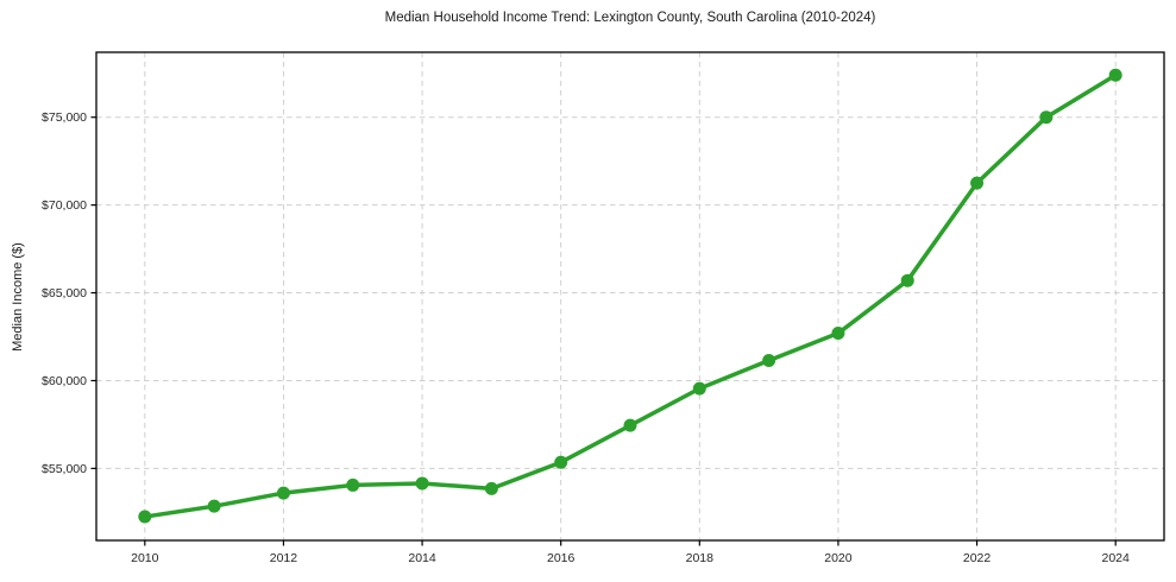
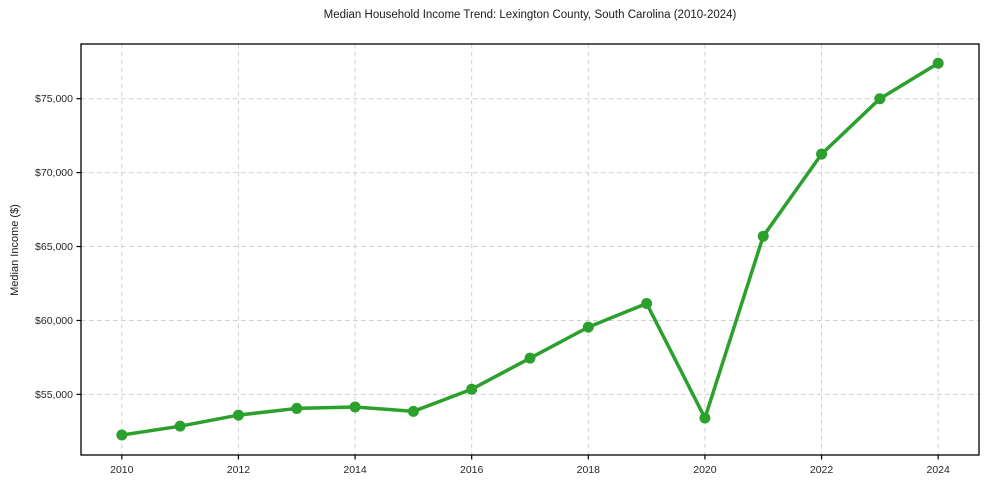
2020: $62700 -> $53400
